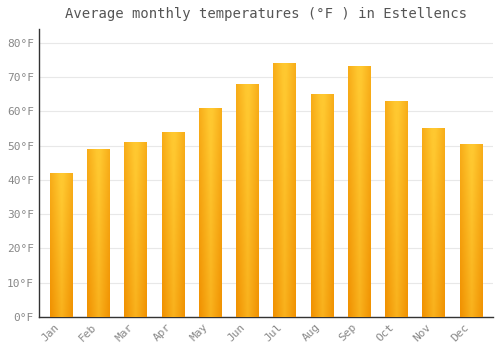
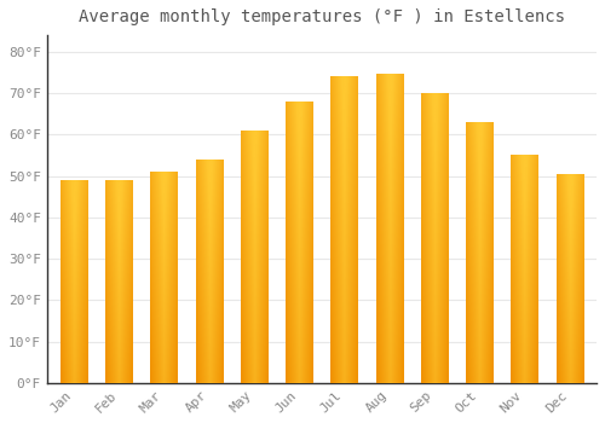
Jan: 42.0°F -> 49.0°F
Aug: 65.0°F -> 74.5°F
Sep: 73.0°F -> 70.0°F
